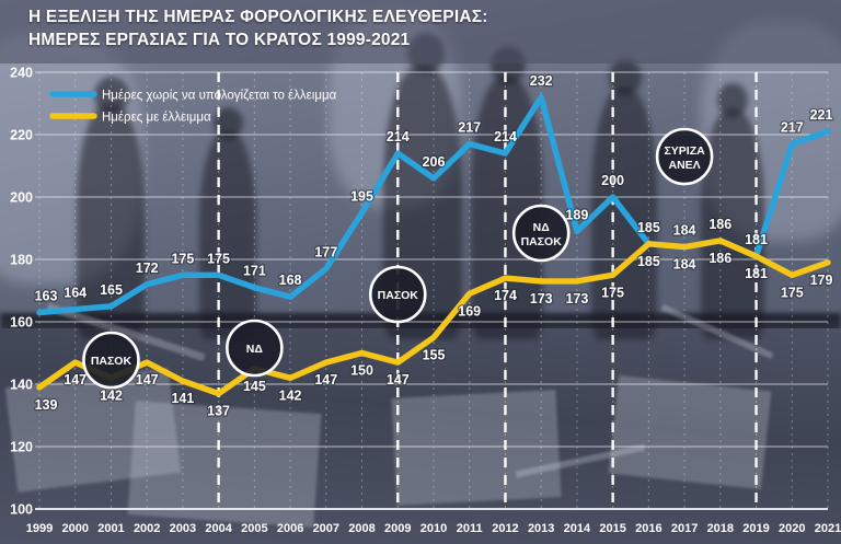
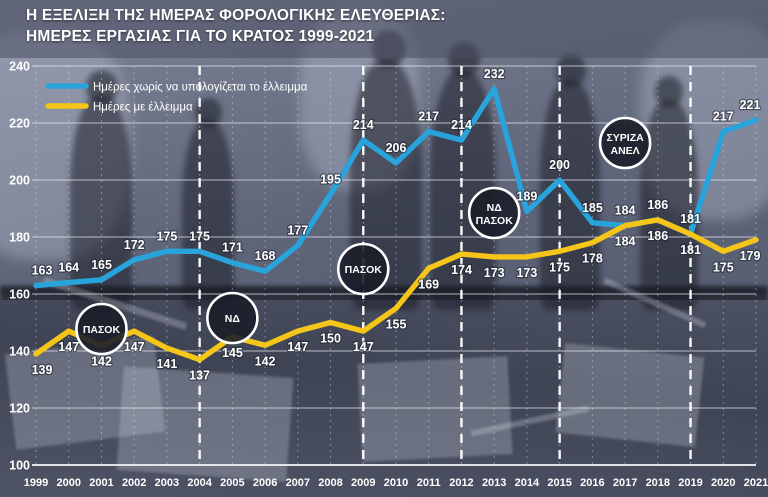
Ημέρες με έλλειμμα/2016: 185 -> 178
